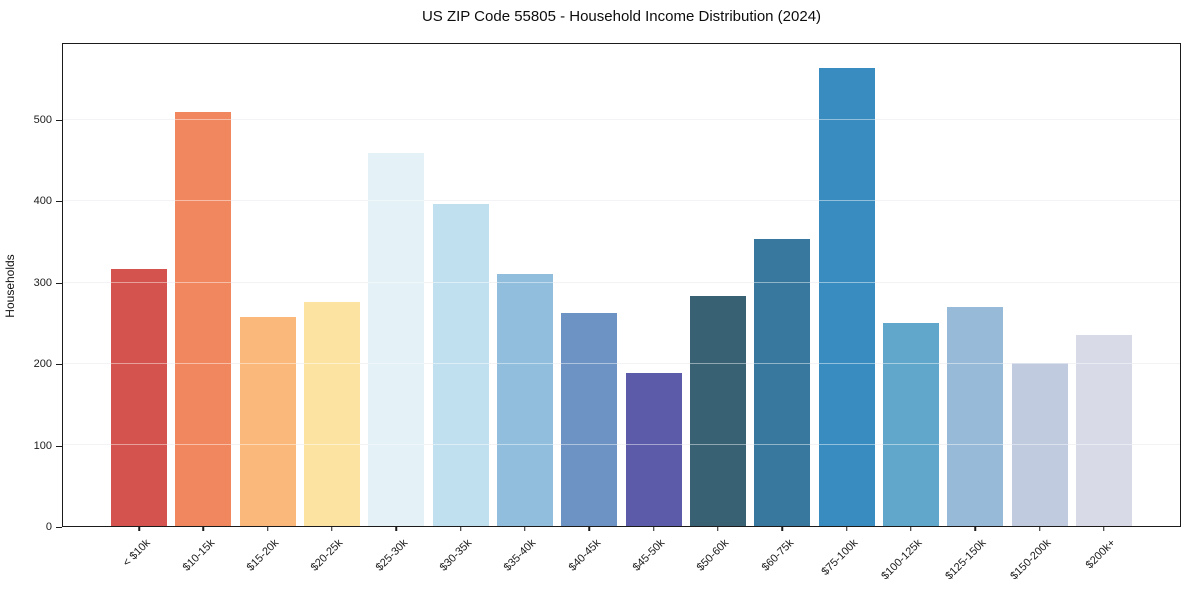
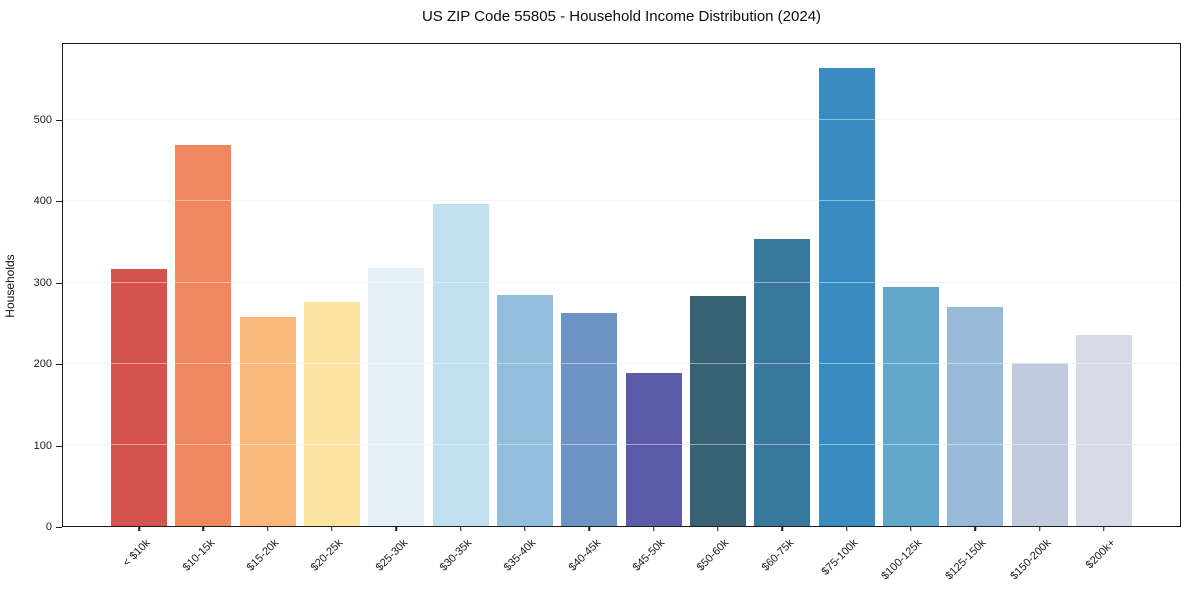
$10-15k: 510 -> 470
$25-30k: 460 -> 320
$35-40k: 310 -> 280
$100-125k: 250 -> 300
